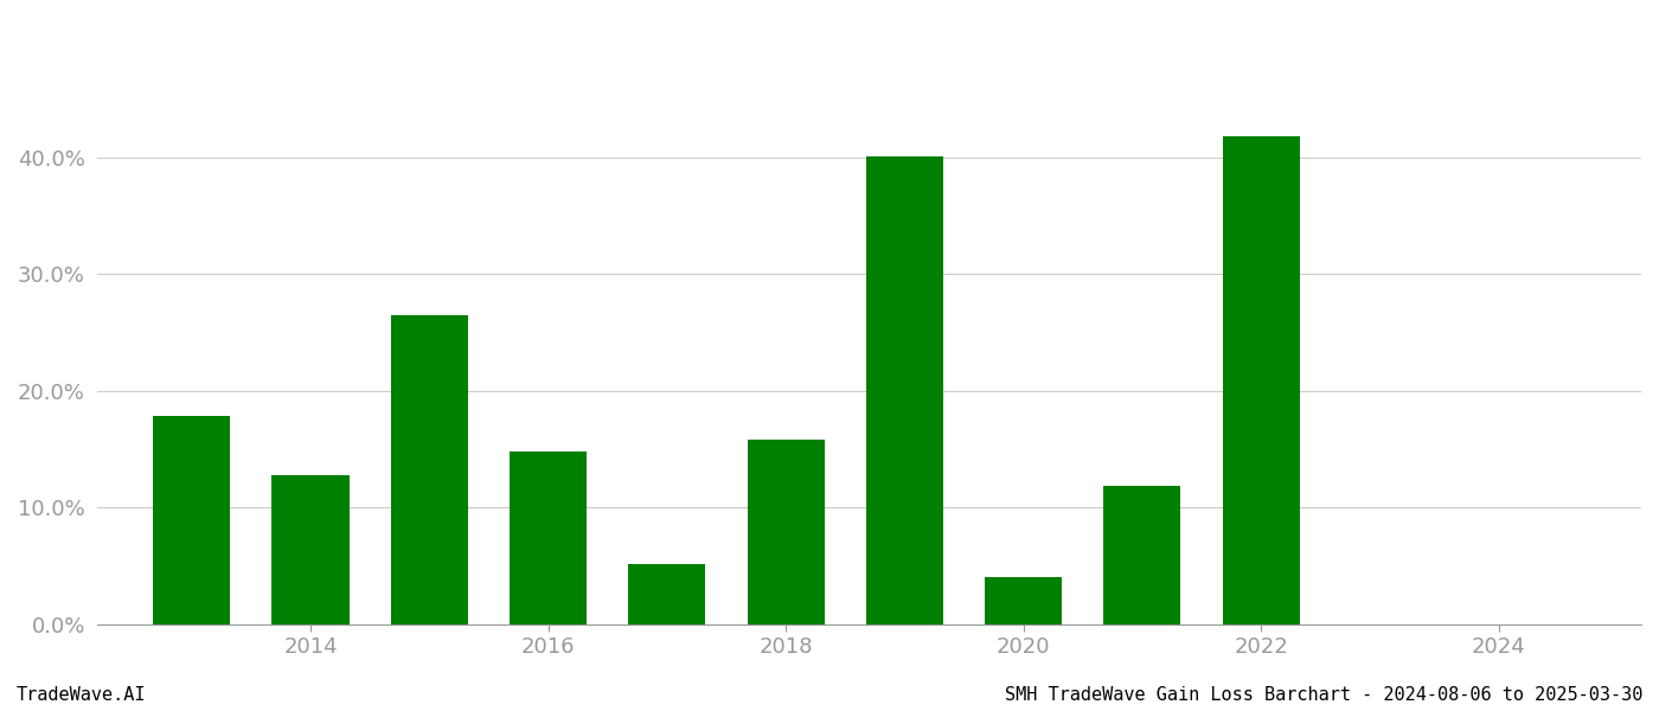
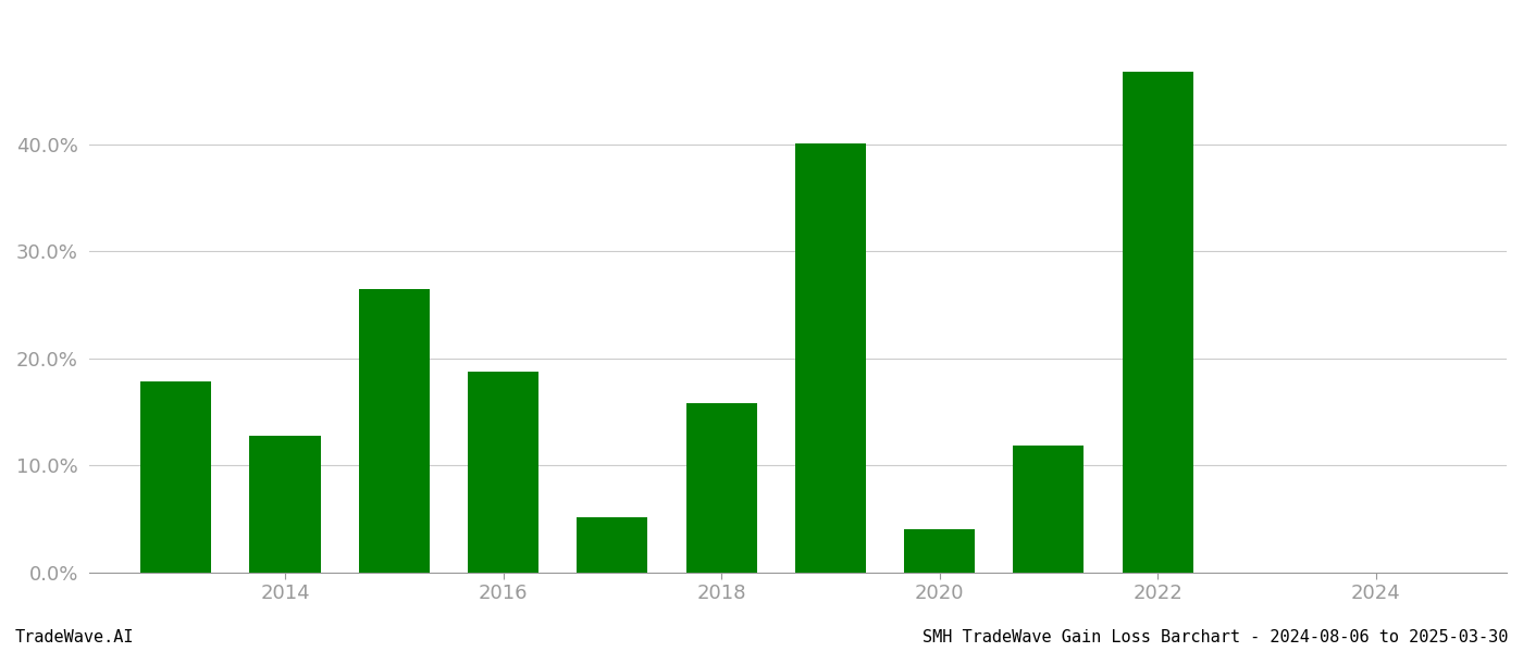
2016: 14.8% -> 18.8%
2022: 41.8% -> 46.8%
